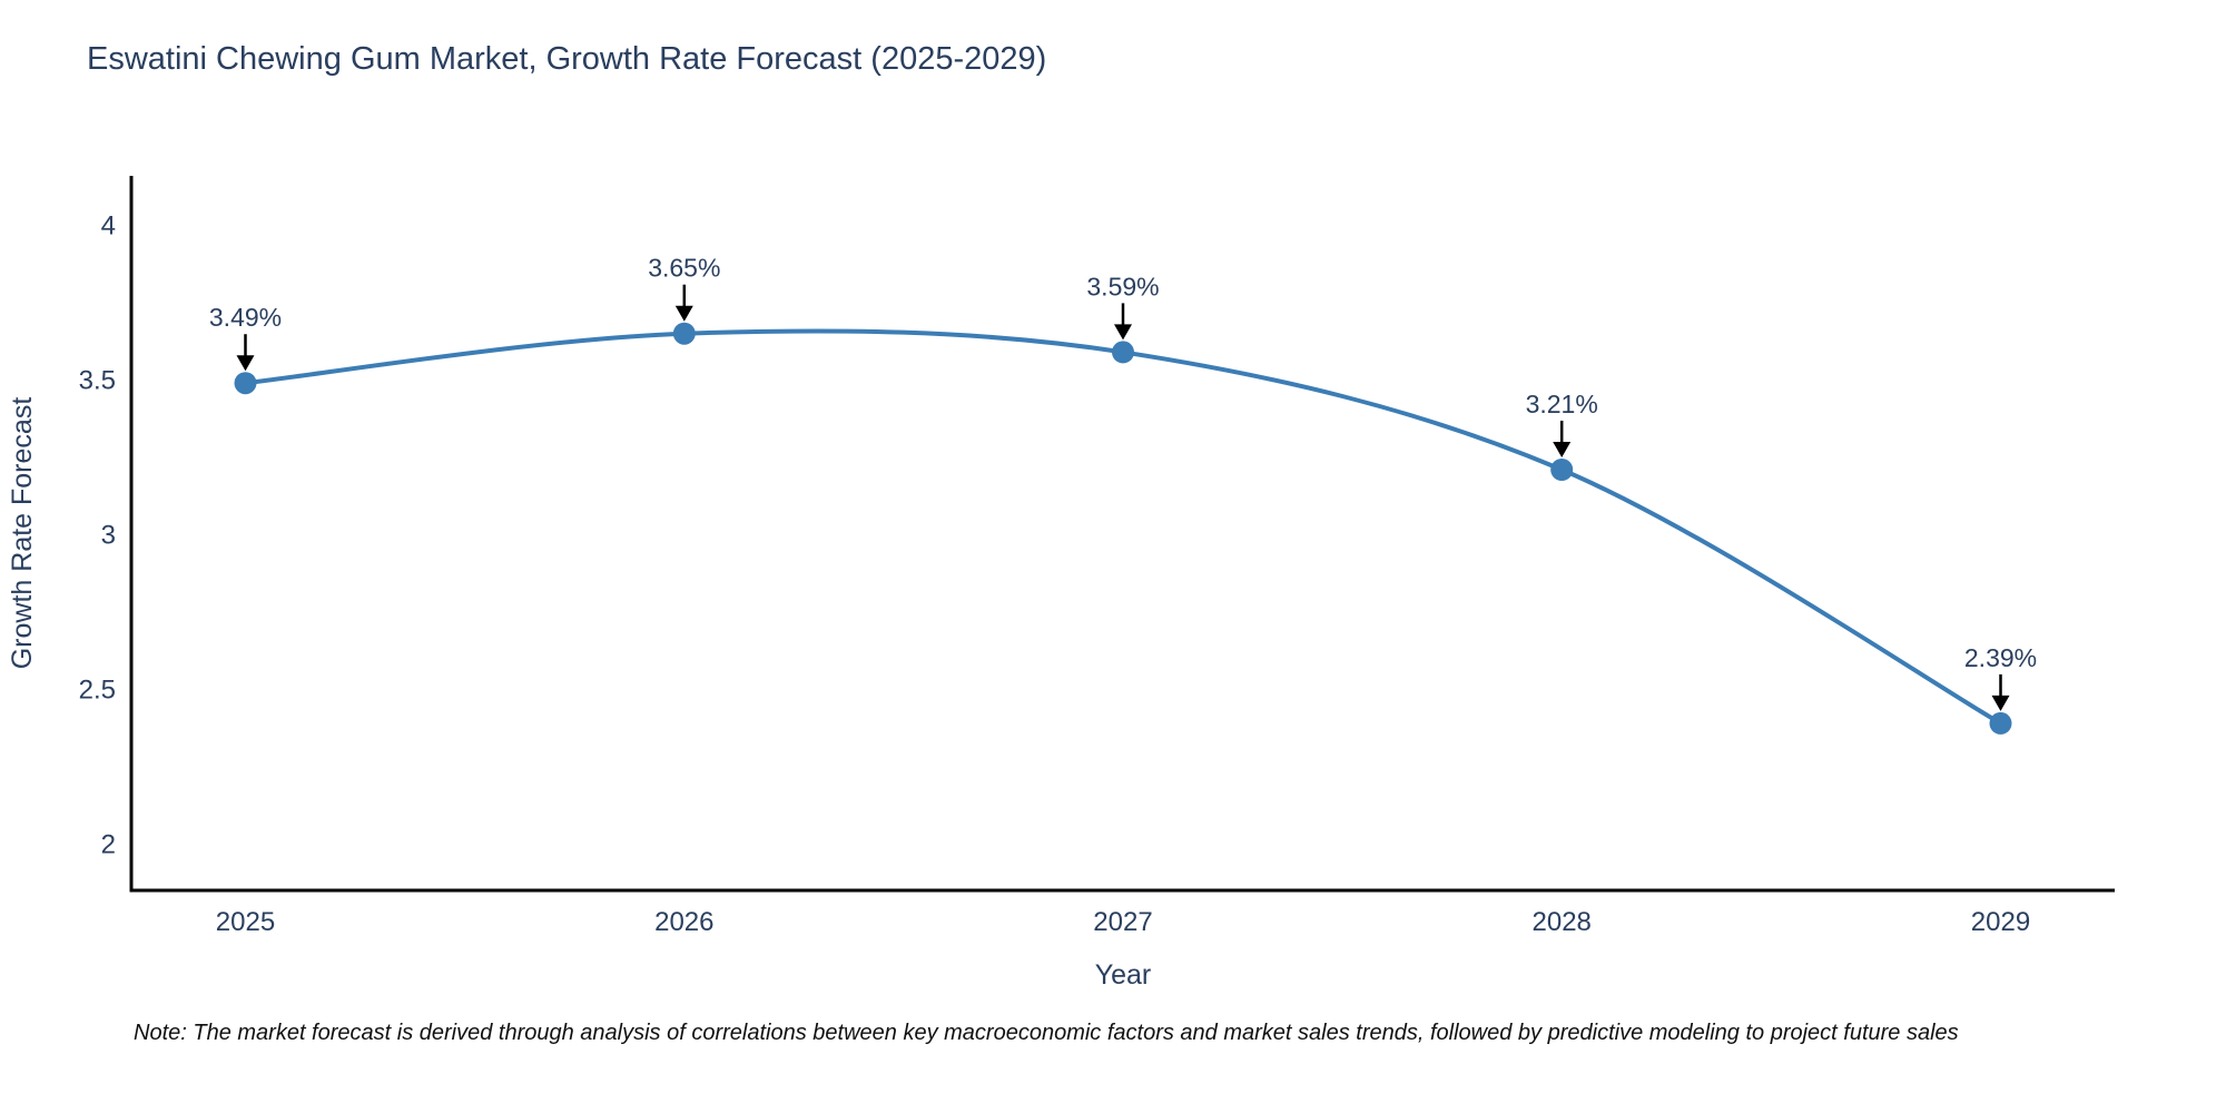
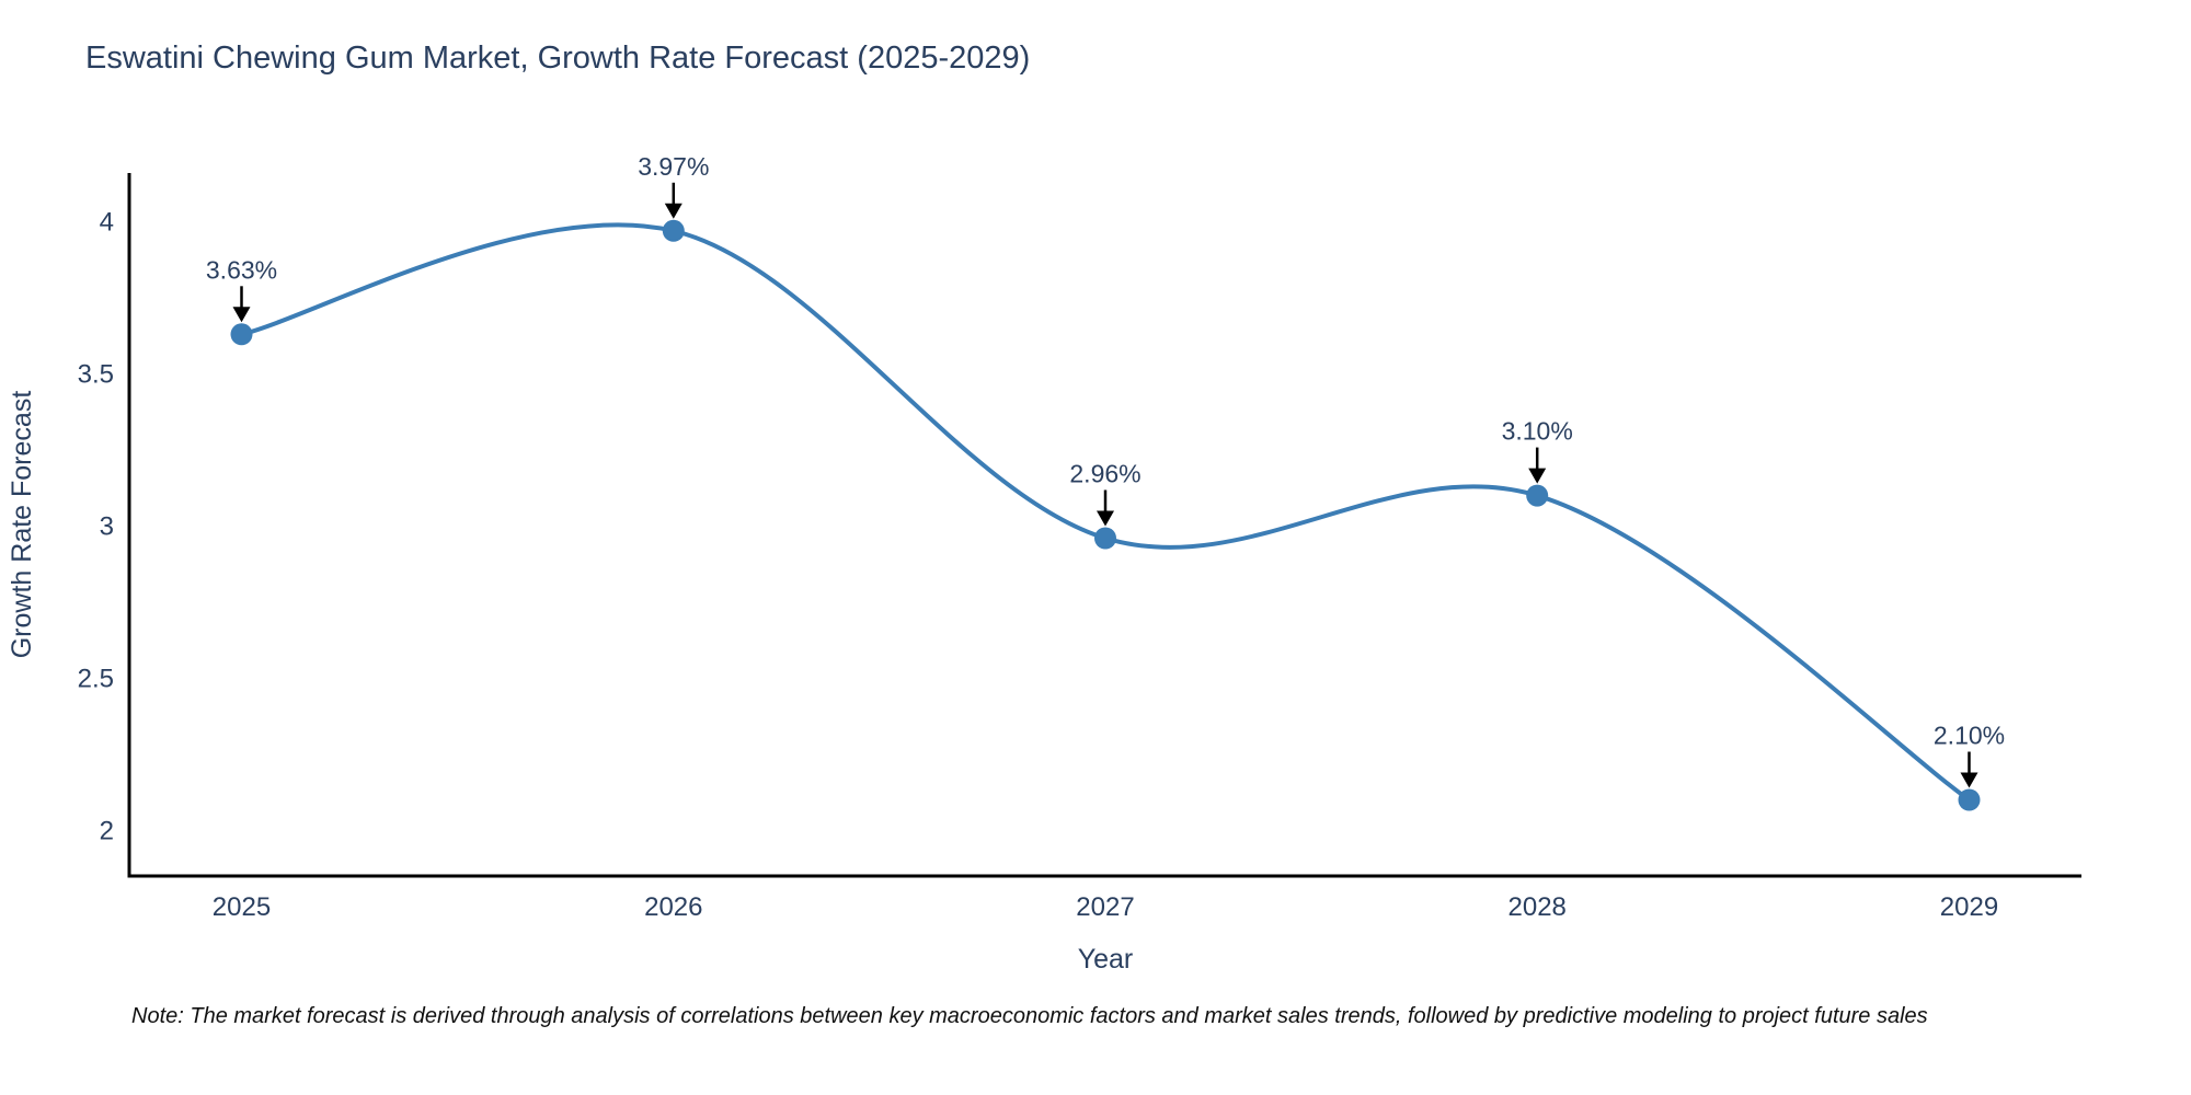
2025: 3.49% -> 3.63%
2026: 3.65% -> 3.97%
2027: 3.59% -> 2.96%
2028: 3.21% -> 3.10%
2029: 2.39% -> 2.10%
